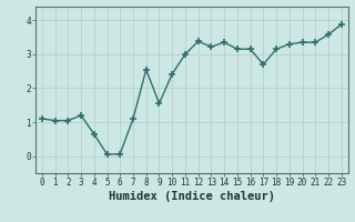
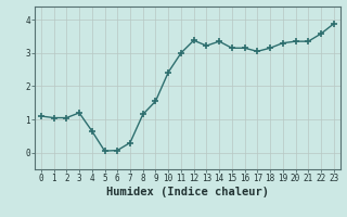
7: 1.10 -> 0.30
8: 2.55 -> 1.15
17: 2.70 -> 3.05
